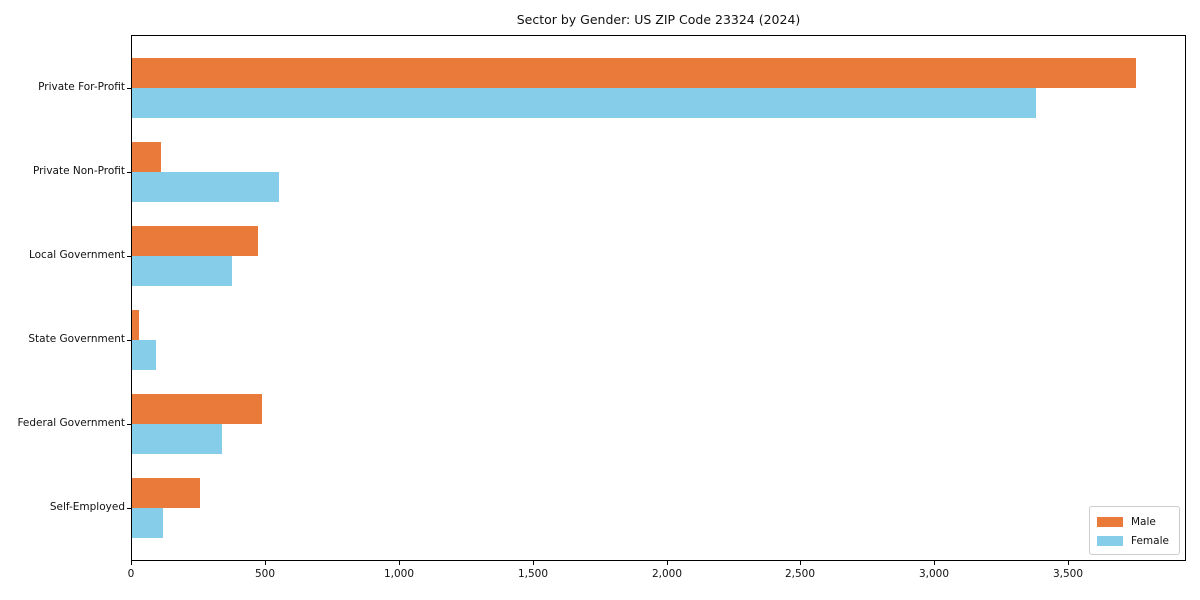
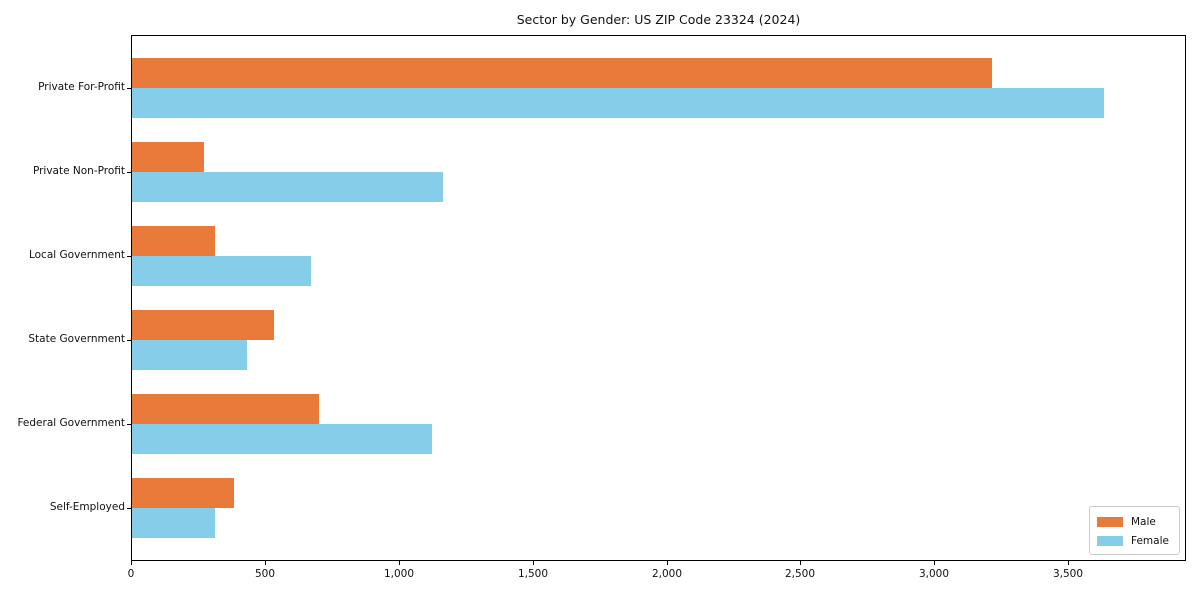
Male/Private For-Profit: 3750 -> 3210
Female/Private For-Profit: 3380 -> 3630
Male/Private Non-Profit: 110 -> 270
Female/Private Non-Profit: 550 -> 1160
Male/Local Government: 470 -> 310
Female/Local Government: 380 -> 670
Male/State Government: 20 -> 530
Female/State Government: 90 -> 430
Male/Federal Government: 480 -> 700
Female/Federal Government: 340 -> 1120
Male/Self-Employed: 260 -> 380
Female/Self-Employed: 120 -> 310
